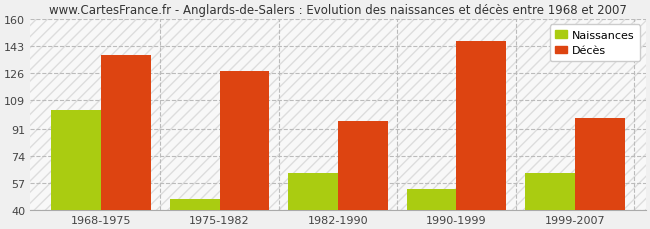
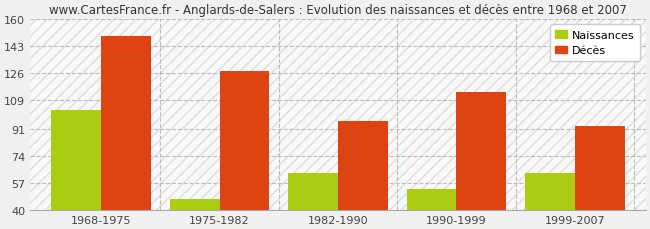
Décès/1968-1975: 137 -> 149
Décès/1990-1999: 146 -> 114
Décès/1999-2007: 98 -> 93
